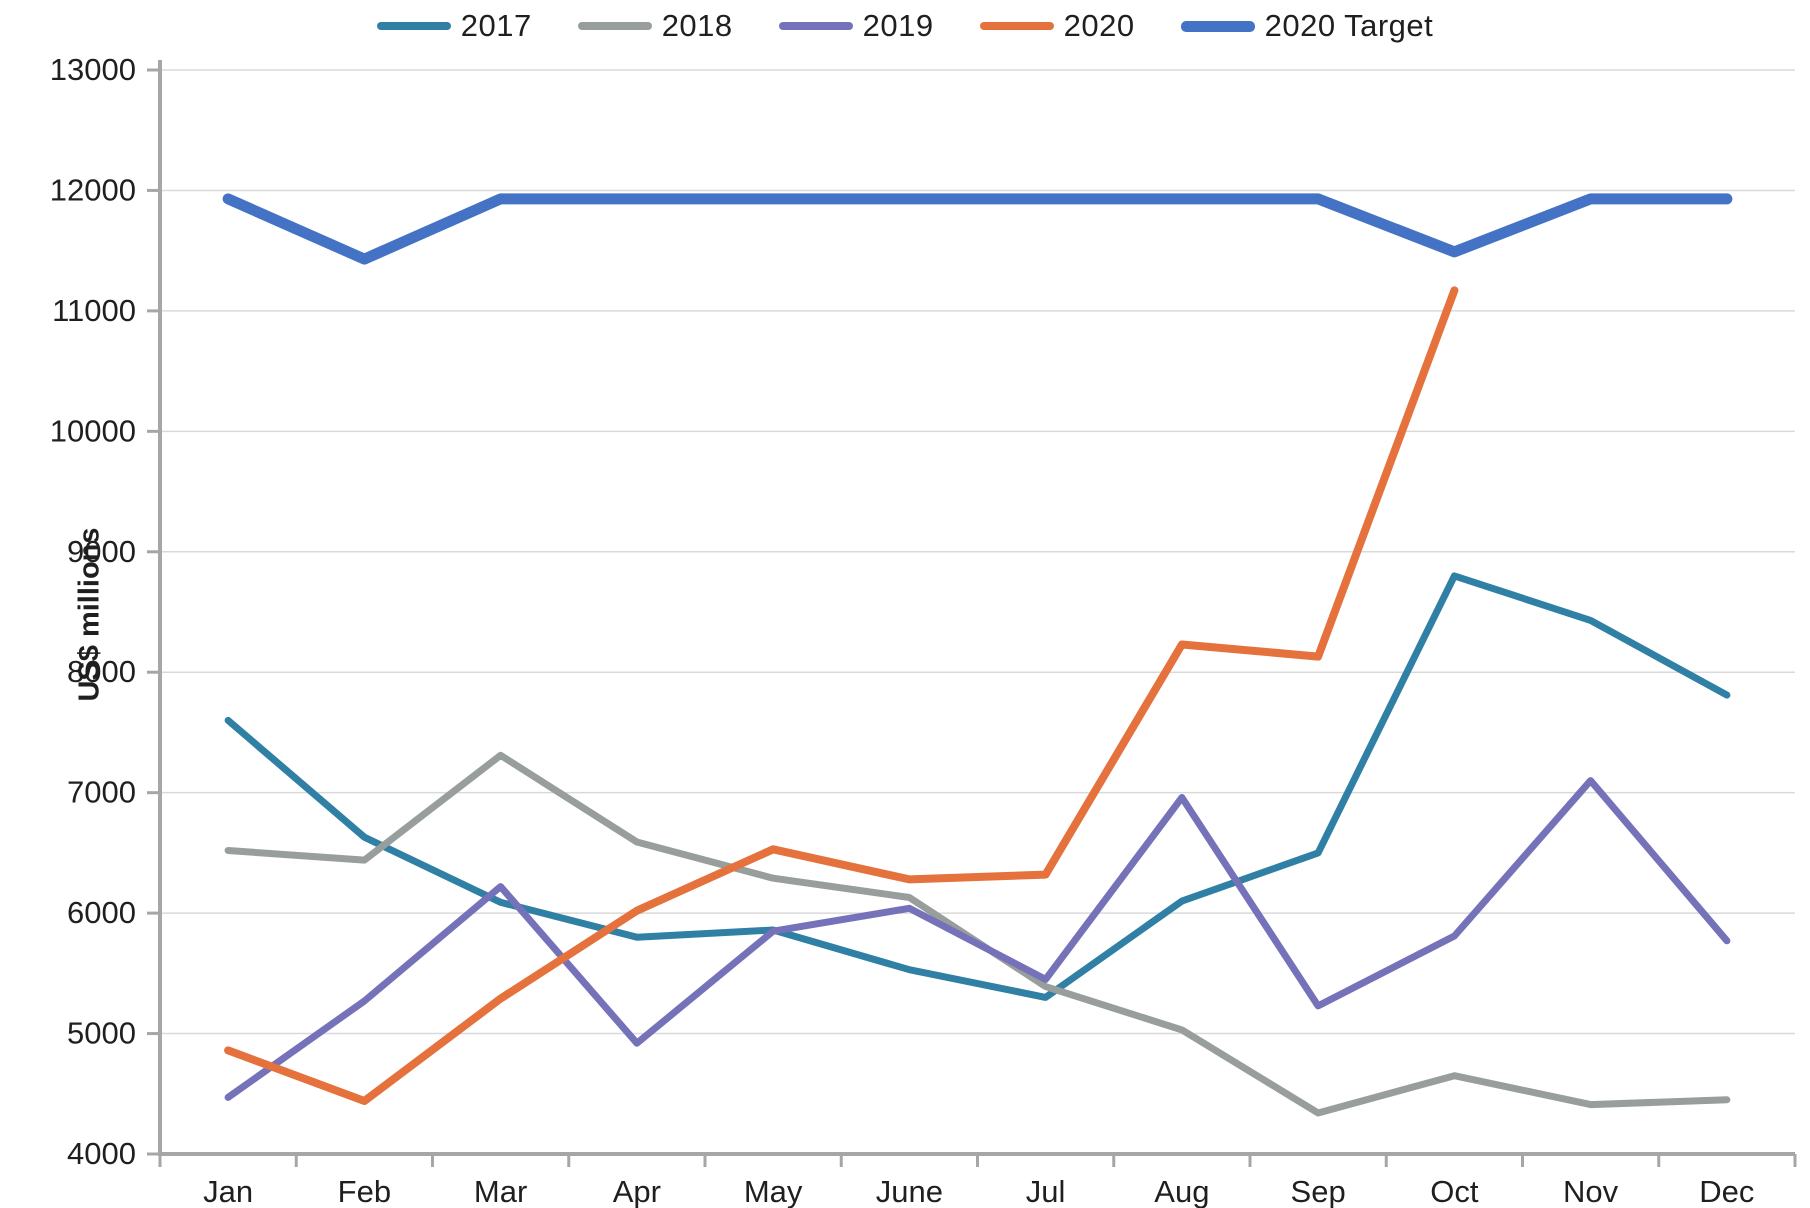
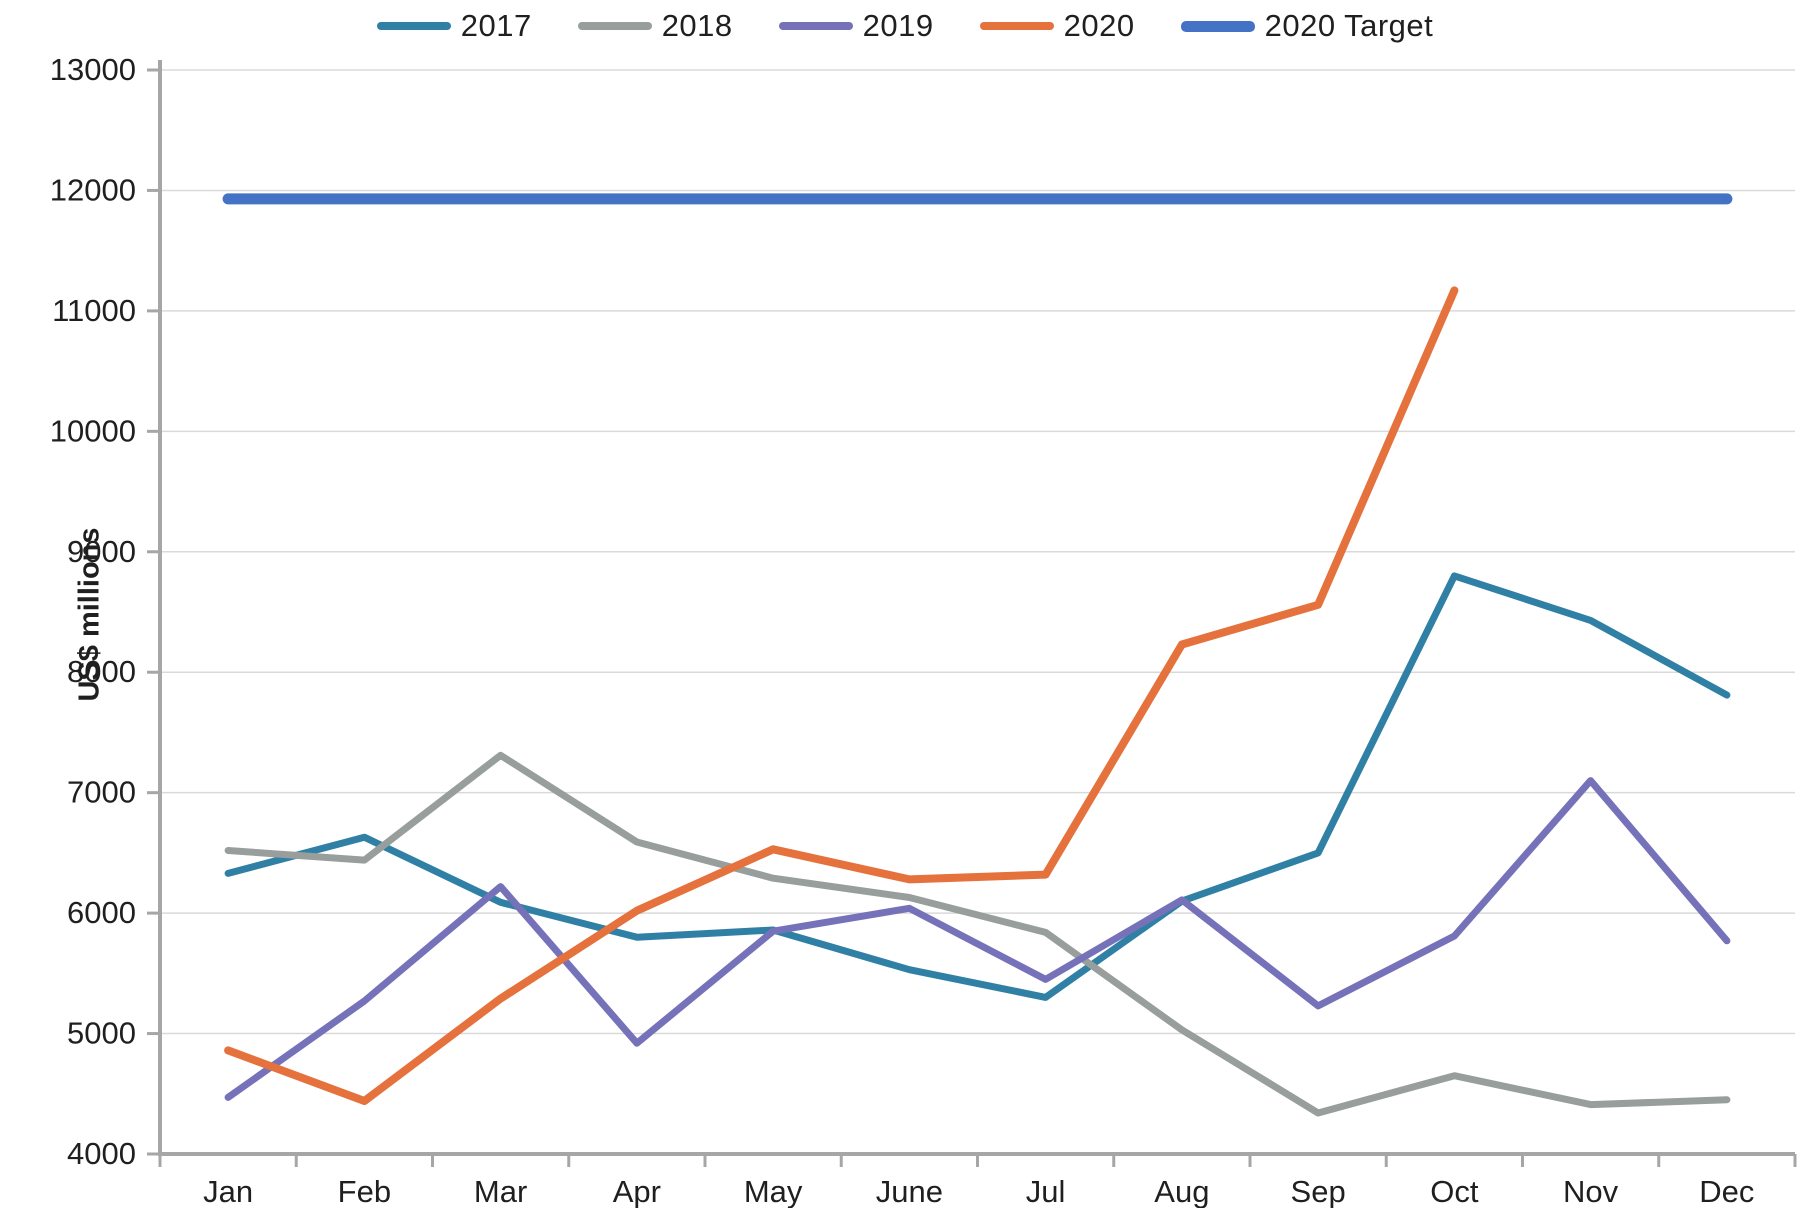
2017/Jan: 7600 -> 6330
2020 Target/Feb: 11430 -> 11930
2018/Jul: 5390 -> 5840
2019/Aug: 6960 -> 6110
2020/Sep: 8130 -> 8560
2020 Target/Oct: 11490 -> 11930
